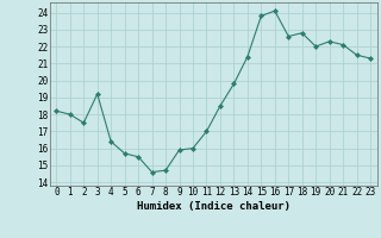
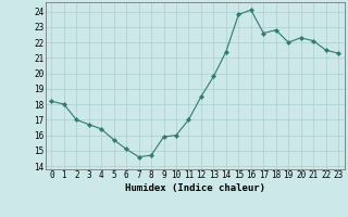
2: 17.5 -> 17.0
3: 19.2 -> 16.7
6: 15.5 -> 15.1
